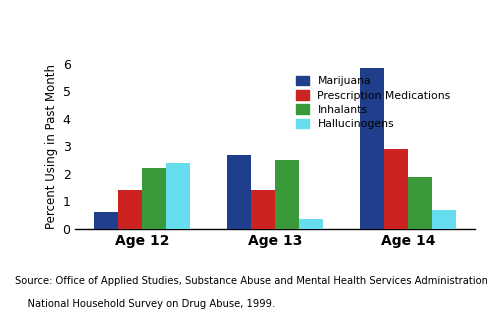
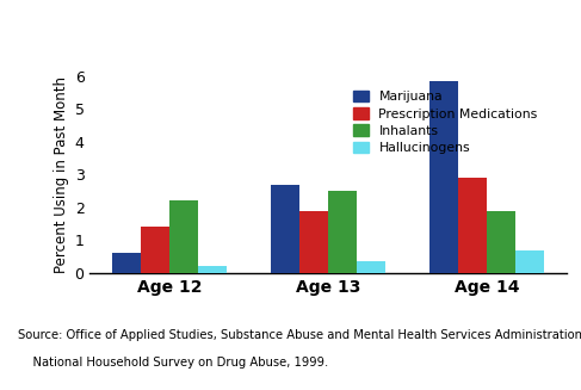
Hallucinogens/Age 12: 2.40 -> 0.20
Prescription Medications/Age 13: 1.4 -> 1.9
